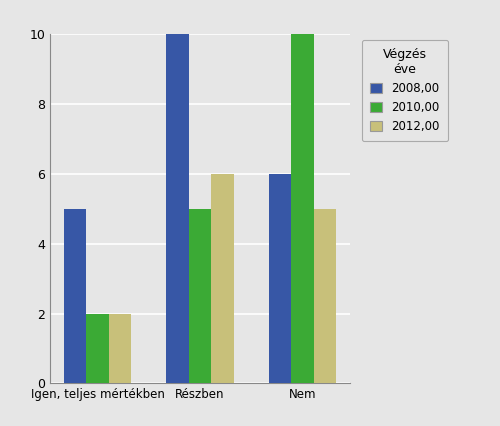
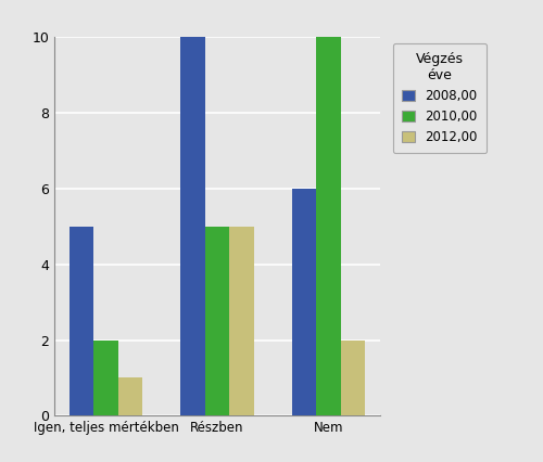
2012,00/Igen, teljes mértékben: 2 -> 1
2012,00/Részben: 6 -> 5
2012,00/Nem: 5 -> 2
